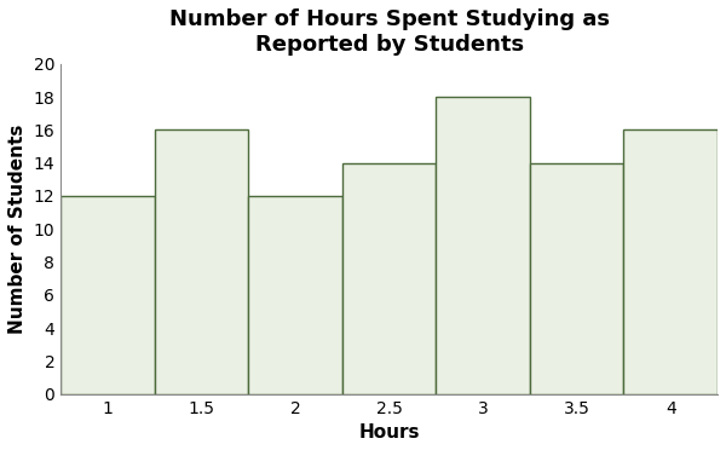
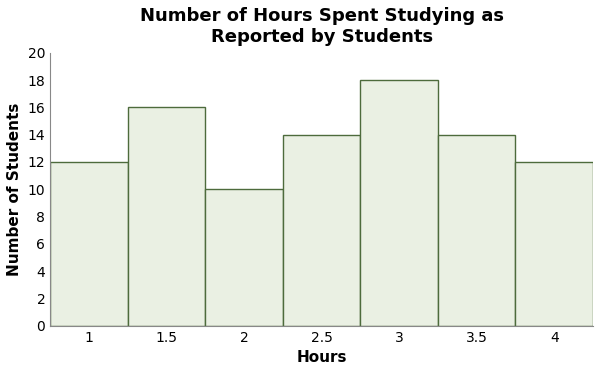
2: 12 -> 10
4: 16 -> 12
